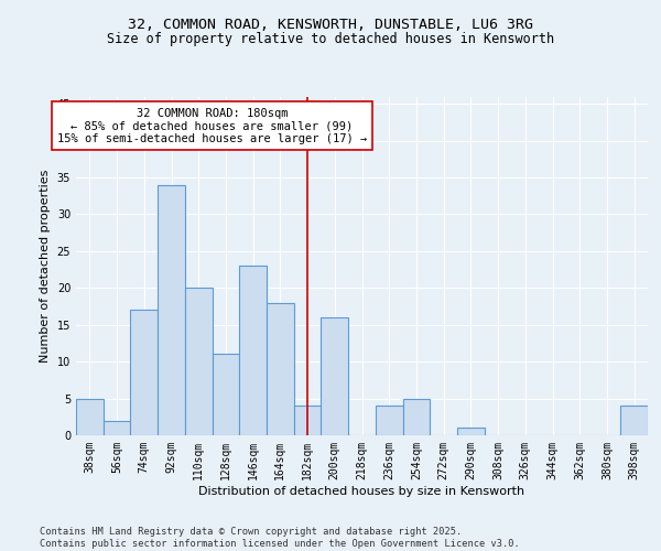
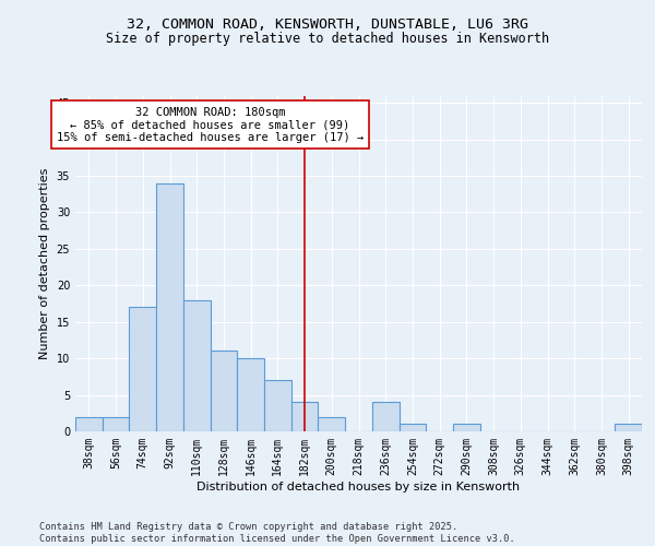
38sqm: 5 -> 2
110sqm: 20 -> 18
146sqm: 23 -> 10
164sqm: 18 -> 7
200sqm: 16 -> 2
254sqm: 5 -> 1
398sqm: 4 -> 1
